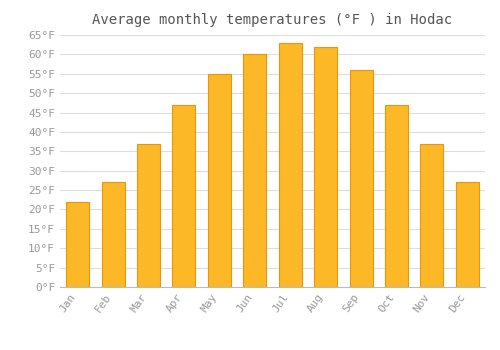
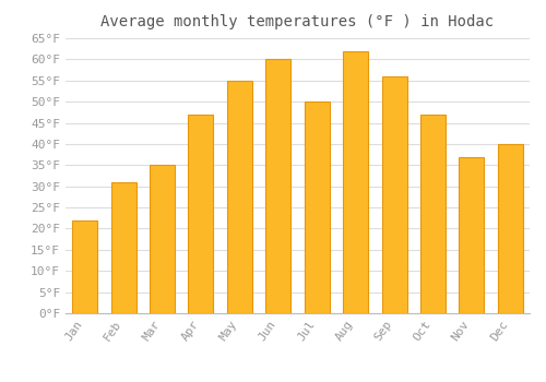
Feb: 27°F -> 31°F
Mar: 37°F -> 35°F
Jul: 63°F -> 50°F
Dec: 27°F -> 40°F
